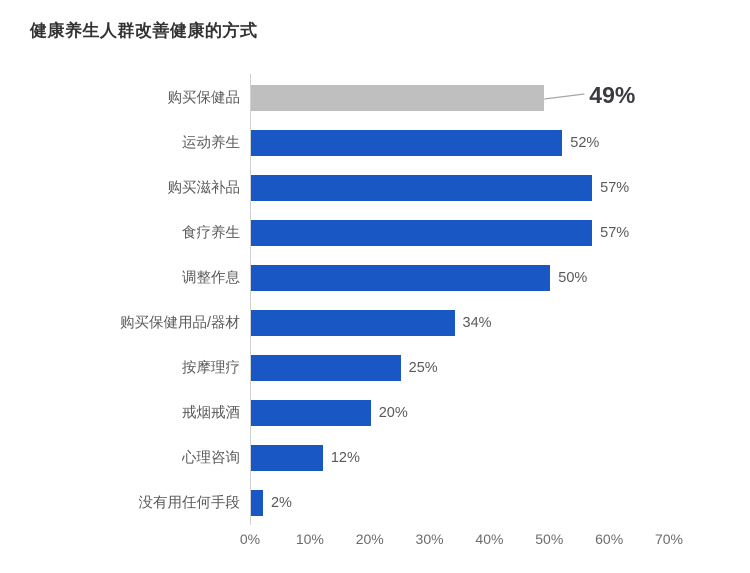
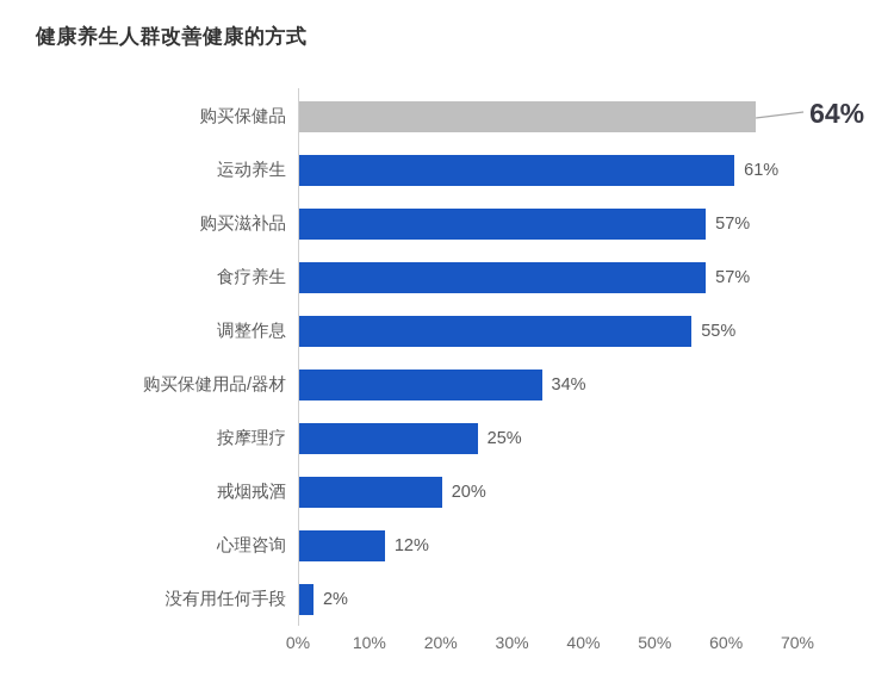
购买保健品: 49% -> 64%
运动养生: 52% -> 61%
调整作息: 50% -> 55%
